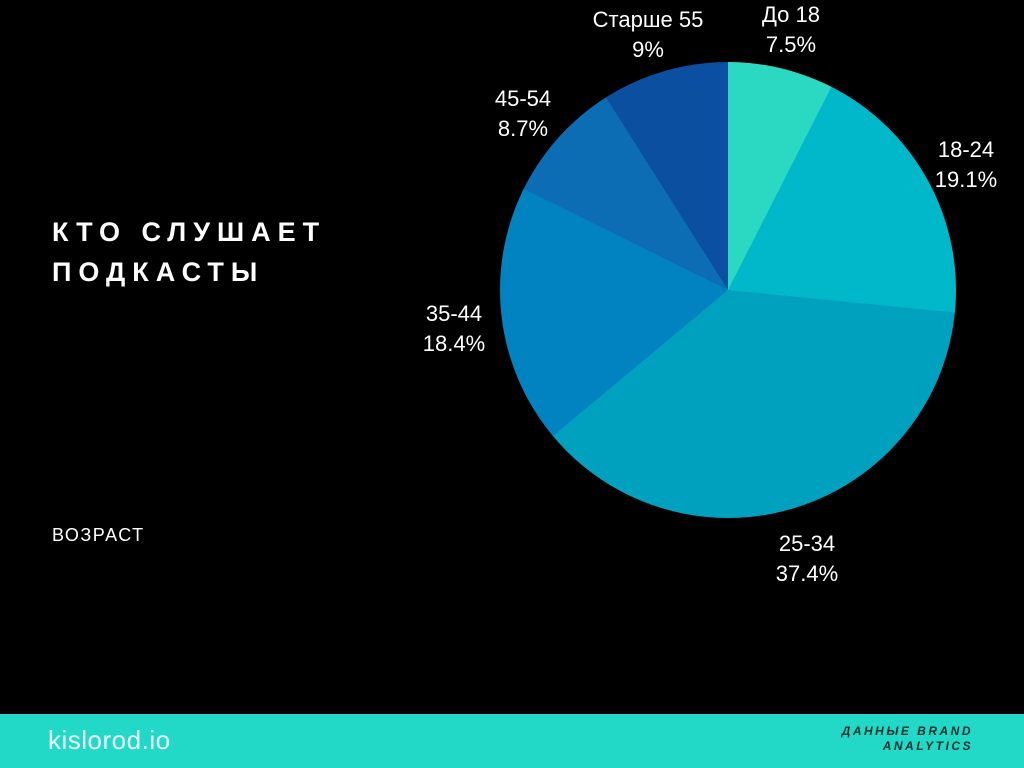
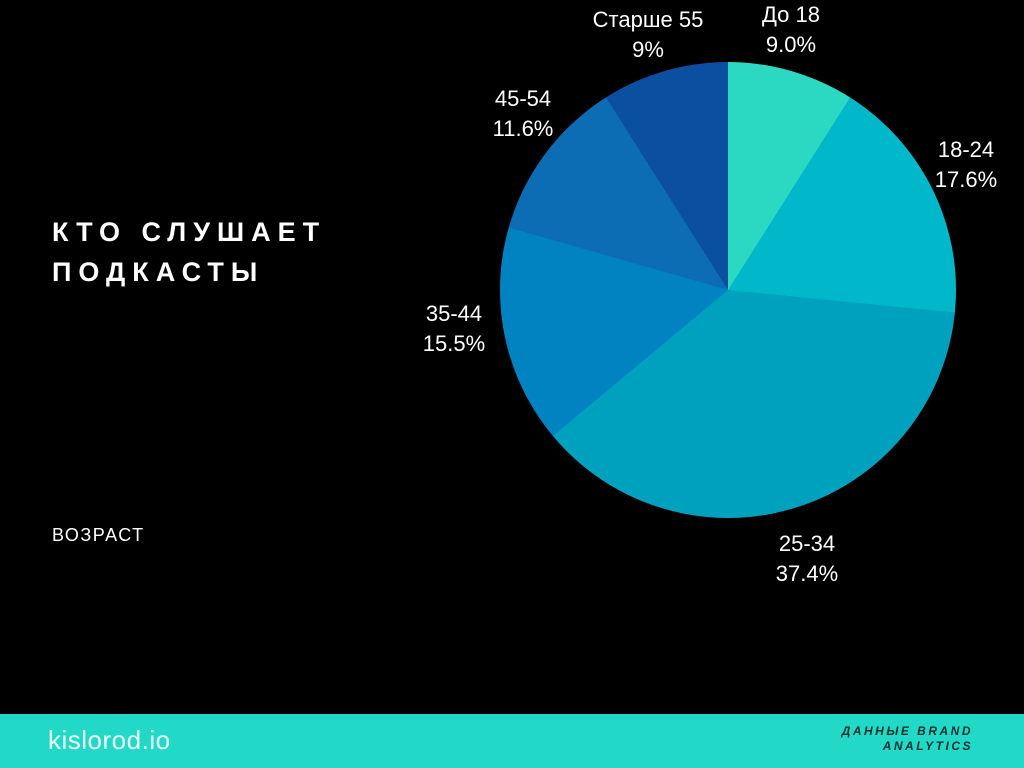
До 18: 7.5% -> 9.0%
18-24: 19.1% -> 17.6%
35-44: 18.4% -> 15.5%
45-54: 8.7% -> 11.6%
